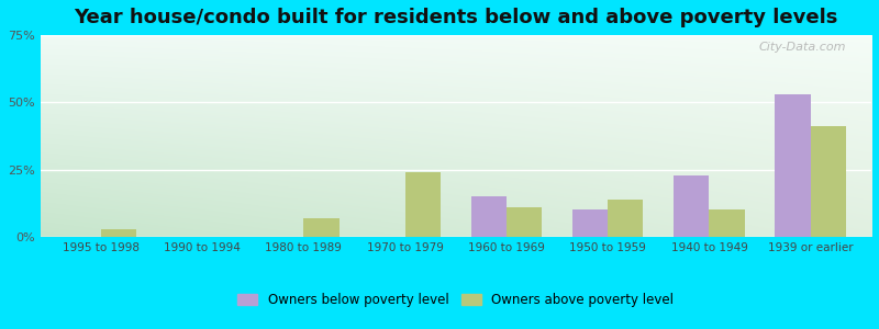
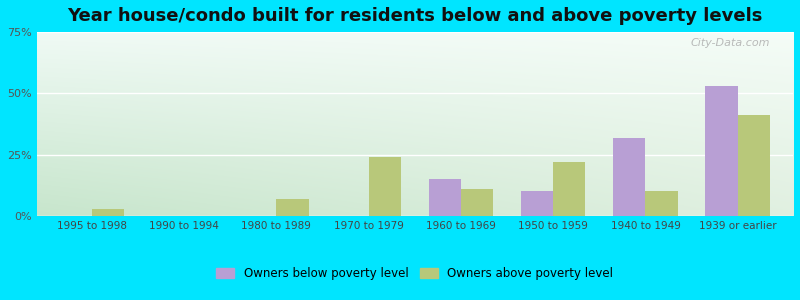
Owners above poverty level/1950 to 1959: 14% -> 22%
Owners below poverty level/1940 to 1949: 23% -> 32%
